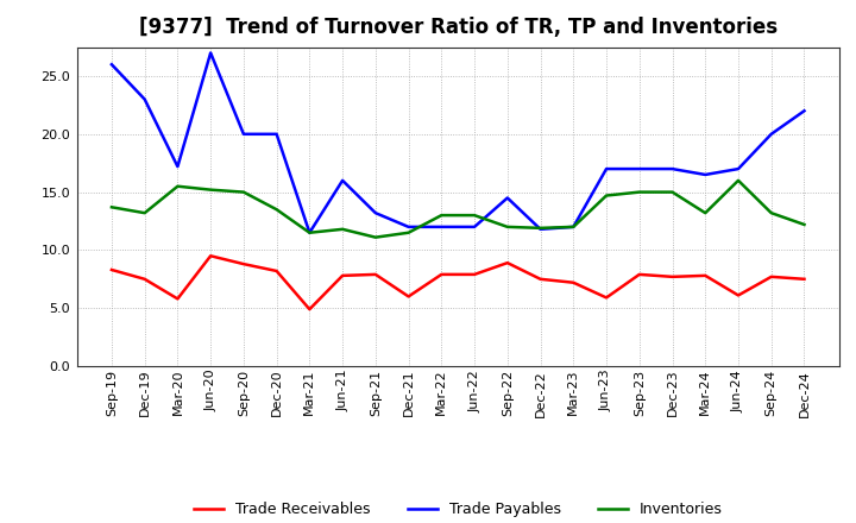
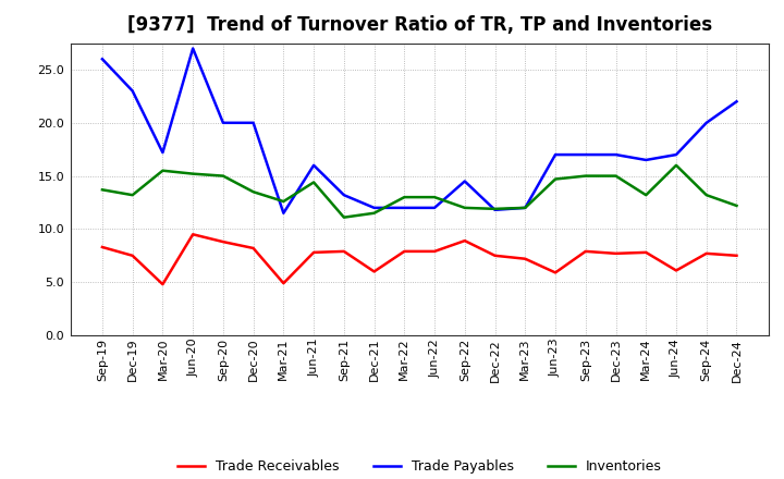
Trade Receivables/Mar-20: 5.8 -> 4.8
Inventories/Mar-21: 11.5 -> 12.6
Inventories/Jun-21: 11.8 -> 14.4
